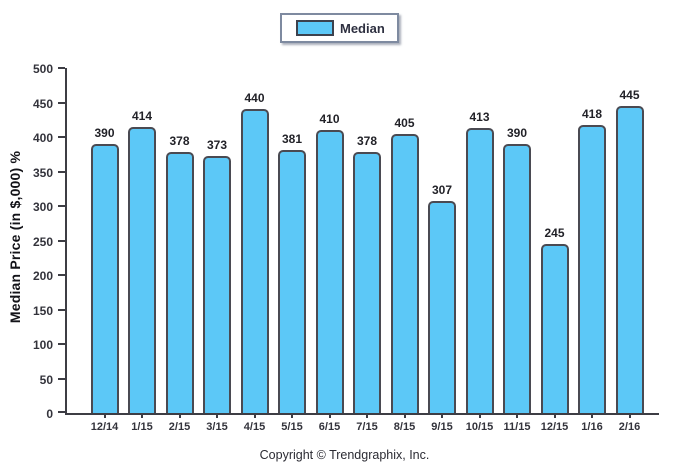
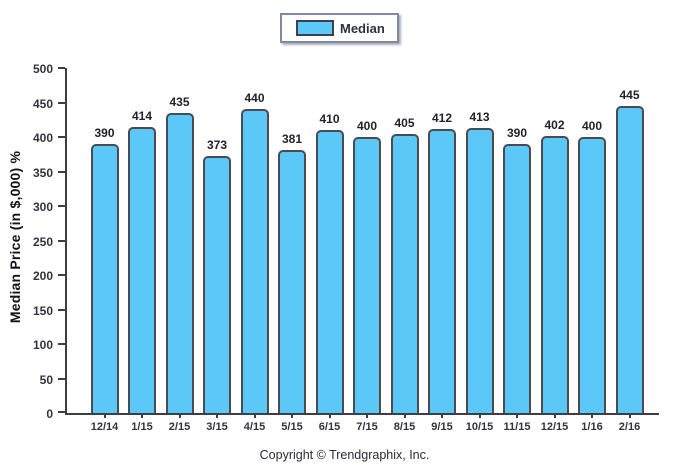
2/15: 378 -> 435
7/15: 378 -> 400
9/15: 307 -> 412
12/15: 245 -> 402
1/16: 418 -> 400
